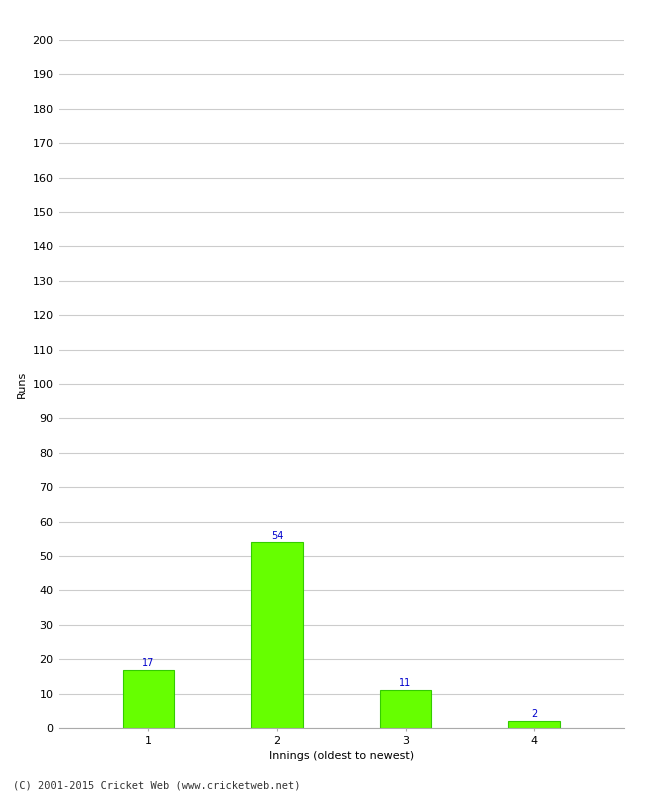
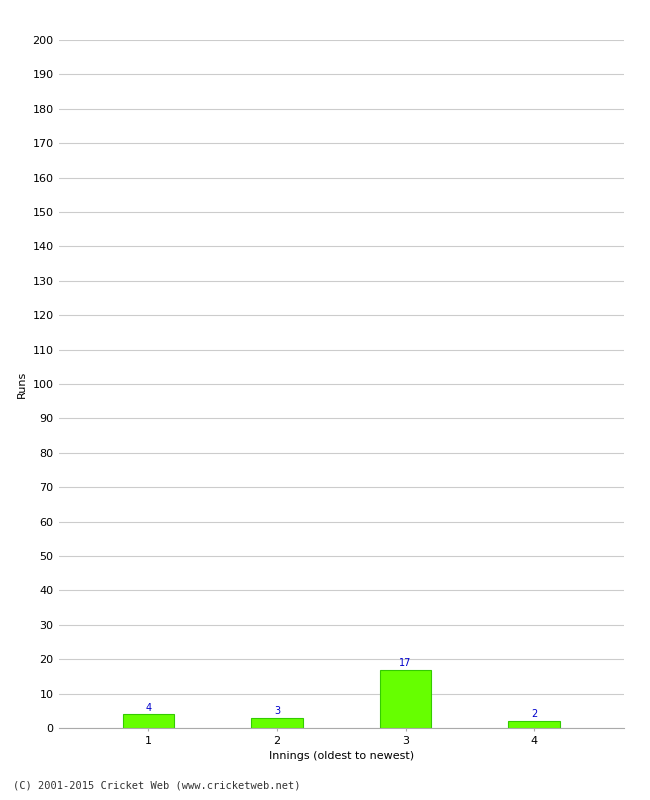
1: 17 -> 4
2: 54 -> 3
3: 11 -> 17
